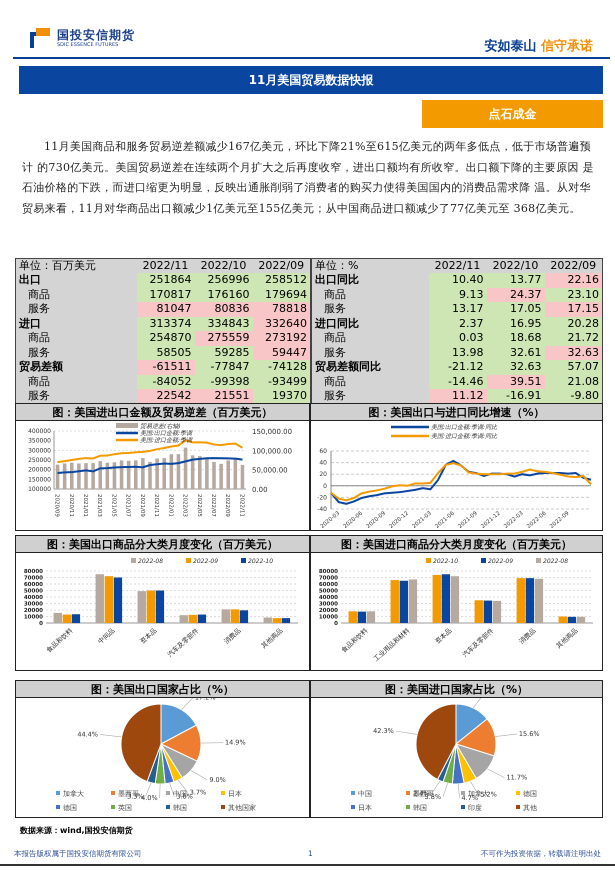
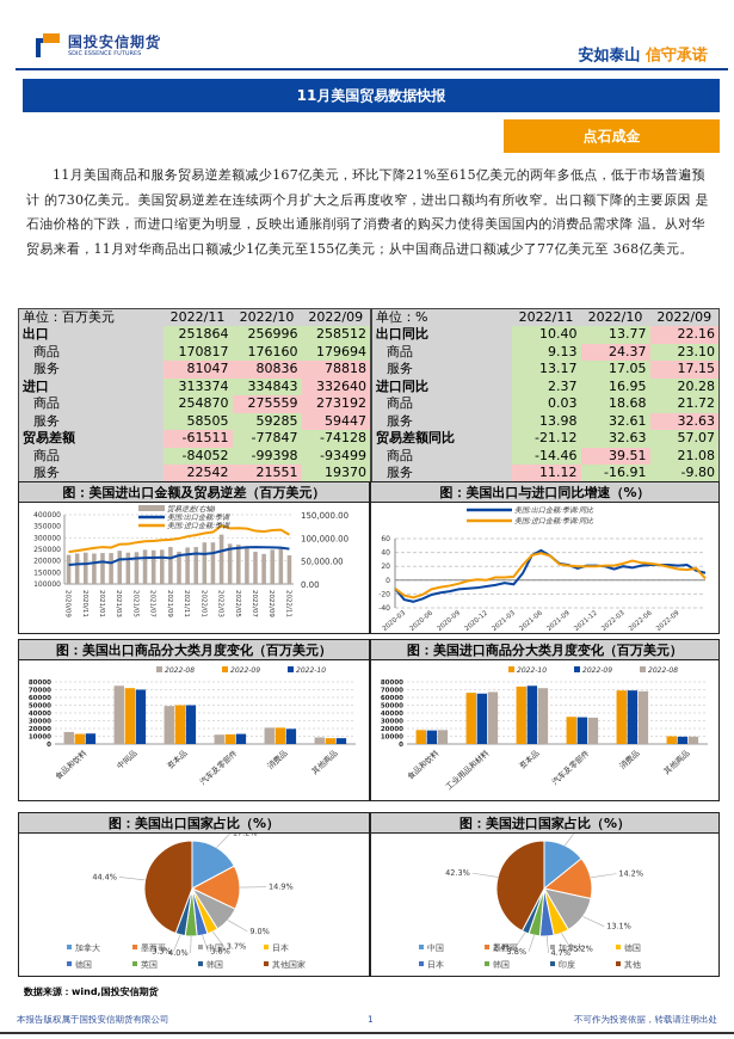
图：美国进口国家占比（%）/墨西哥: 15.6% -> 14.2%
图：美国进口国家占比（%）/加拿大: 11.7% -> 13.1%
